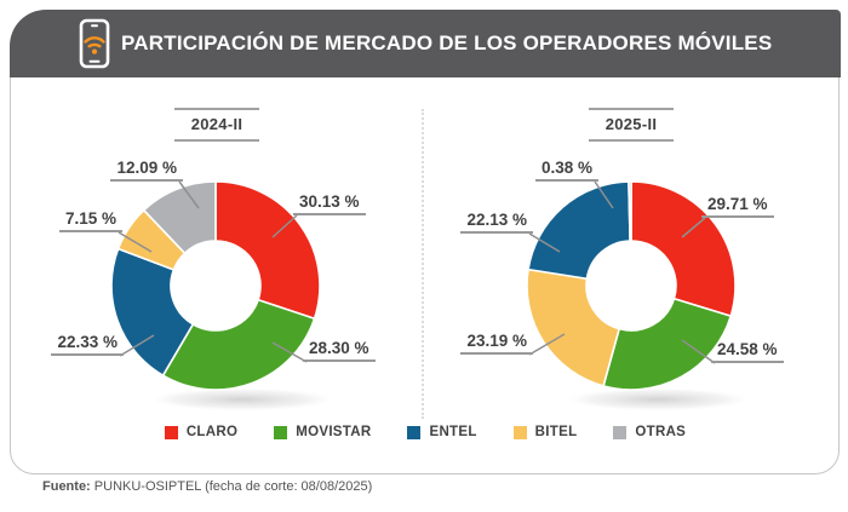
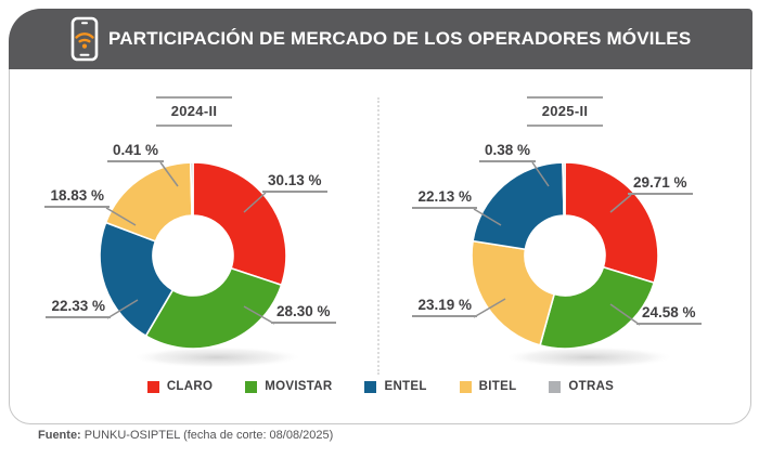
2024-II/BITEL: 7.15 -> 18.83
2024-II/OTRAS: 12.09 -> 0.41
